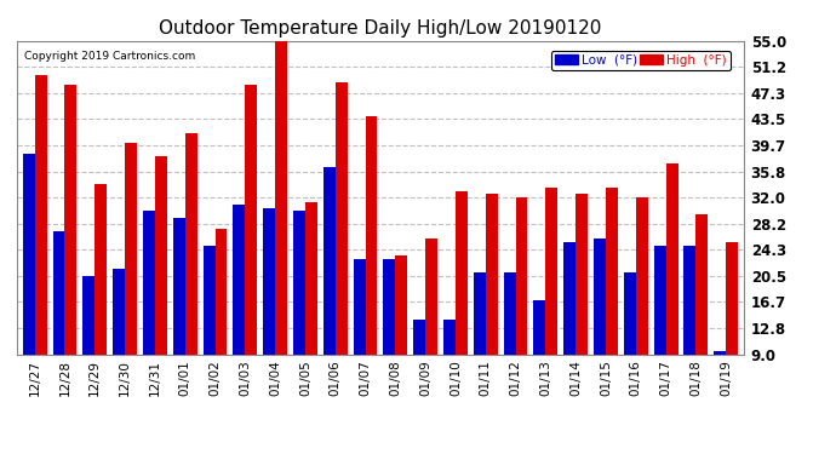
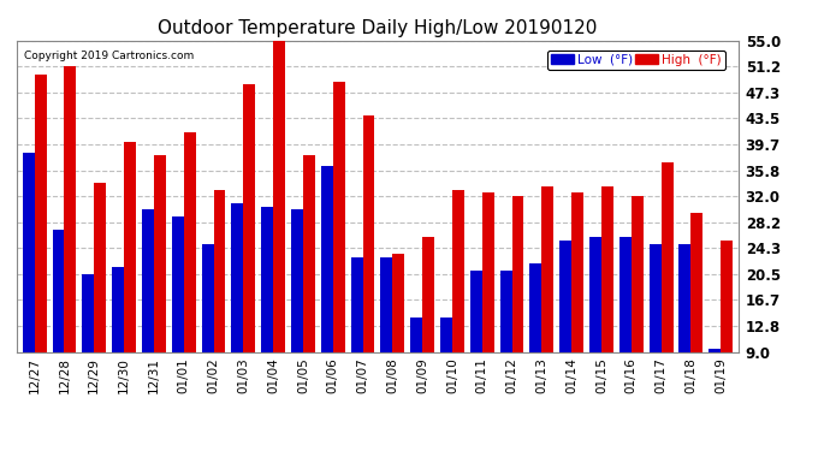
High (°F)/12/28: 48.6 -> 51.2
High (°F)/01/02: 27.4 -> 33.0
High (°F)/01/05: 31.4 -> 38.0
Low (°F)/01/13: 17.0 -> 22.0
Low (°F)/01/16: 21.0 -> 26.0
